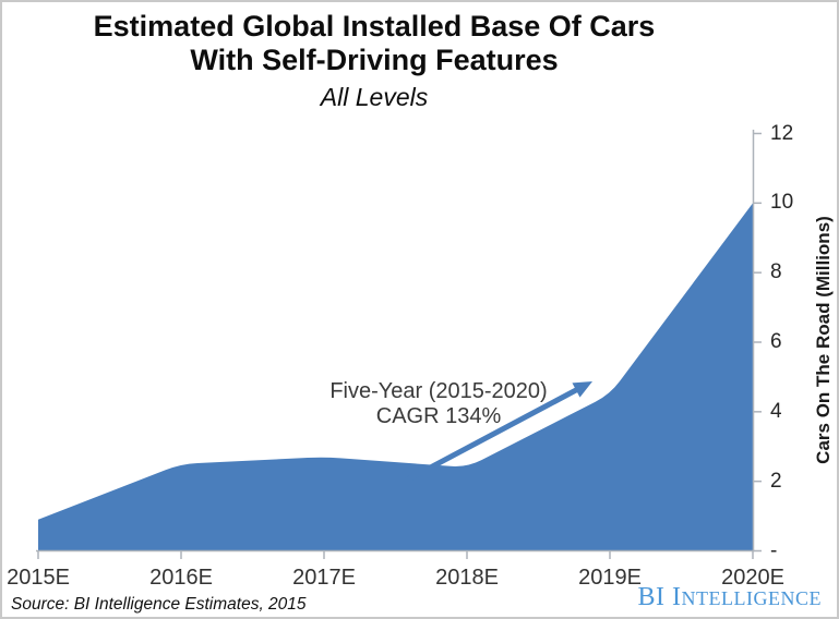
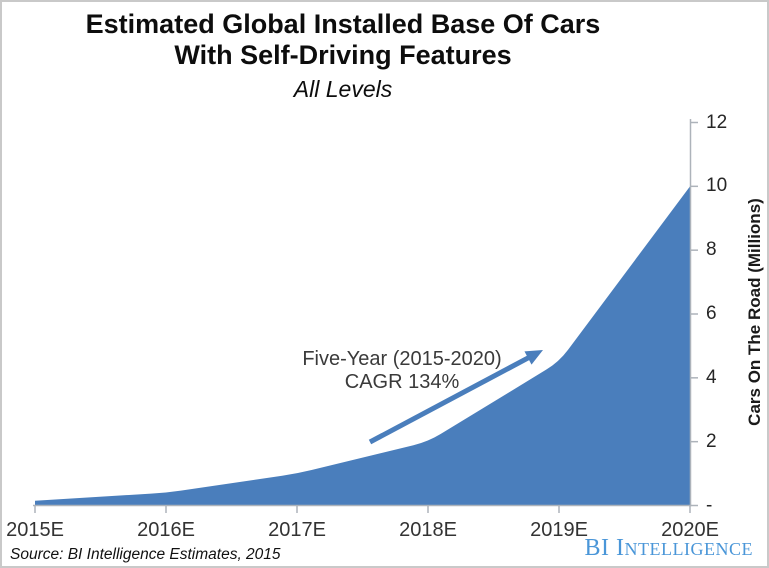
2015E: 0.9 -> 0.1
2016E: 2.5 -> 0.4
2017E: 2.7 -> 1.0
2018E: 2.4 -> 2.0
